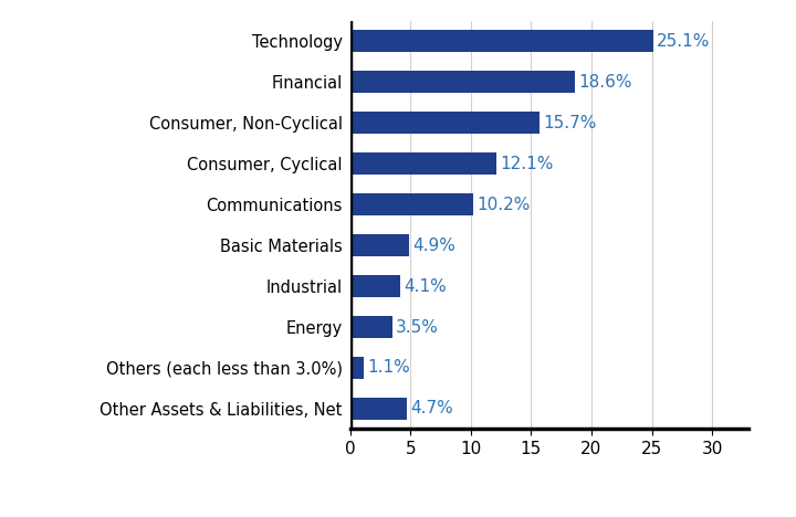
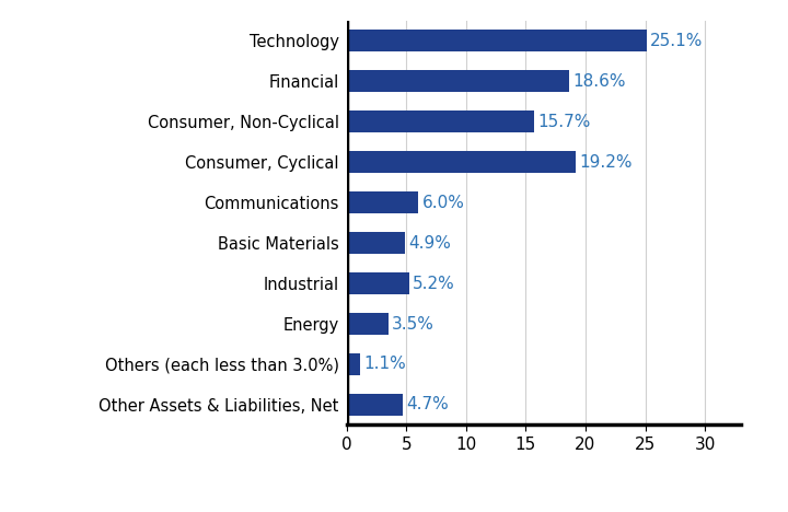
Consumer, Cyclical: 12.1% -> 19.2%
Communications: 10.2% -> 6.0%
Industrial: 4.1% -> 5.2%
